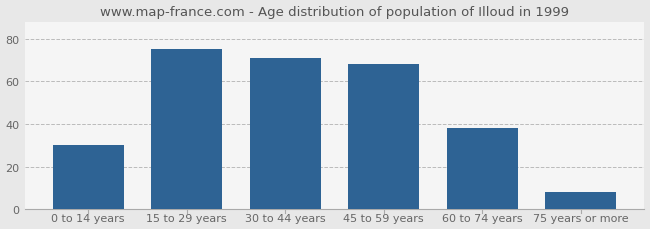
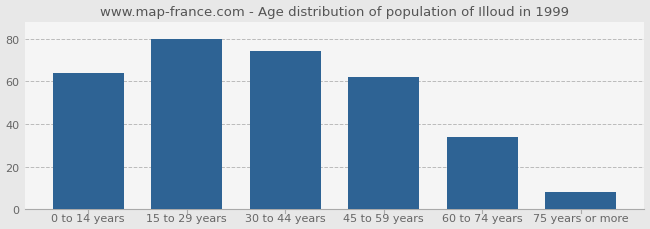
0 to 14 years: 30 -> 64
15 to 29 years: 75 -> 80
30 to 44 years: 71 -> 74
45 to 59 years: 68 -> 62
60 to 74 years: 38 -> 34
